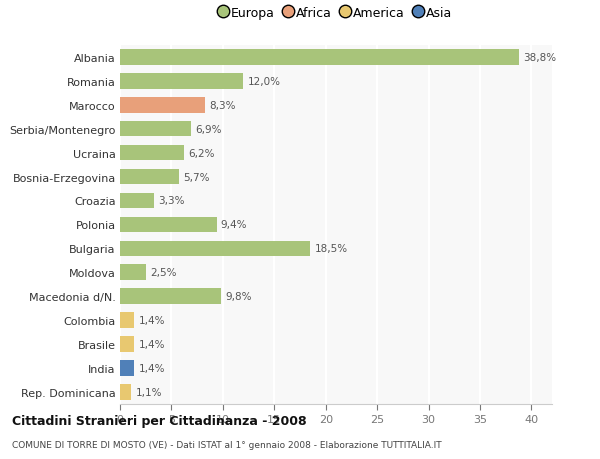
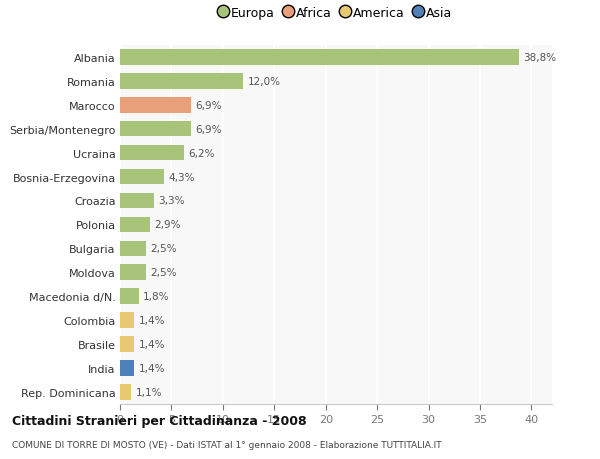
Marocco: 8,3% -> 6,9%
Bosnia-Erzegovina: 5,7% -> 4,3%
Polonia: 9,4% -> 2,9%
Bulgaria: 18,5% -> 2,5%
Macedonia d/N.: 9,8% -> 1,8%
